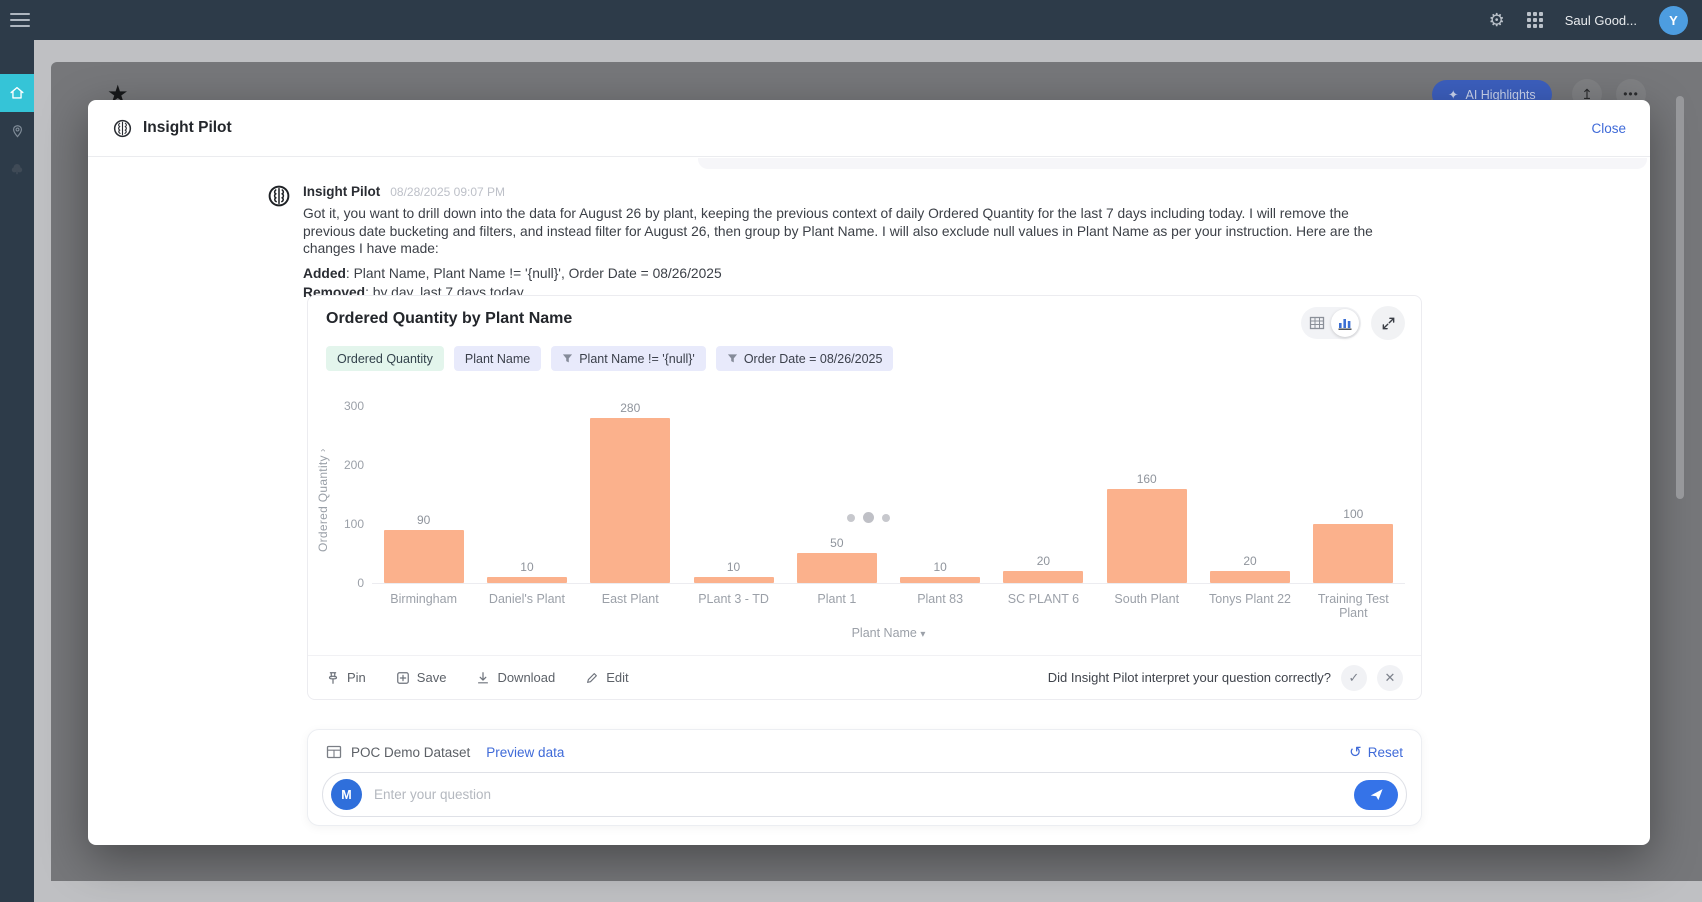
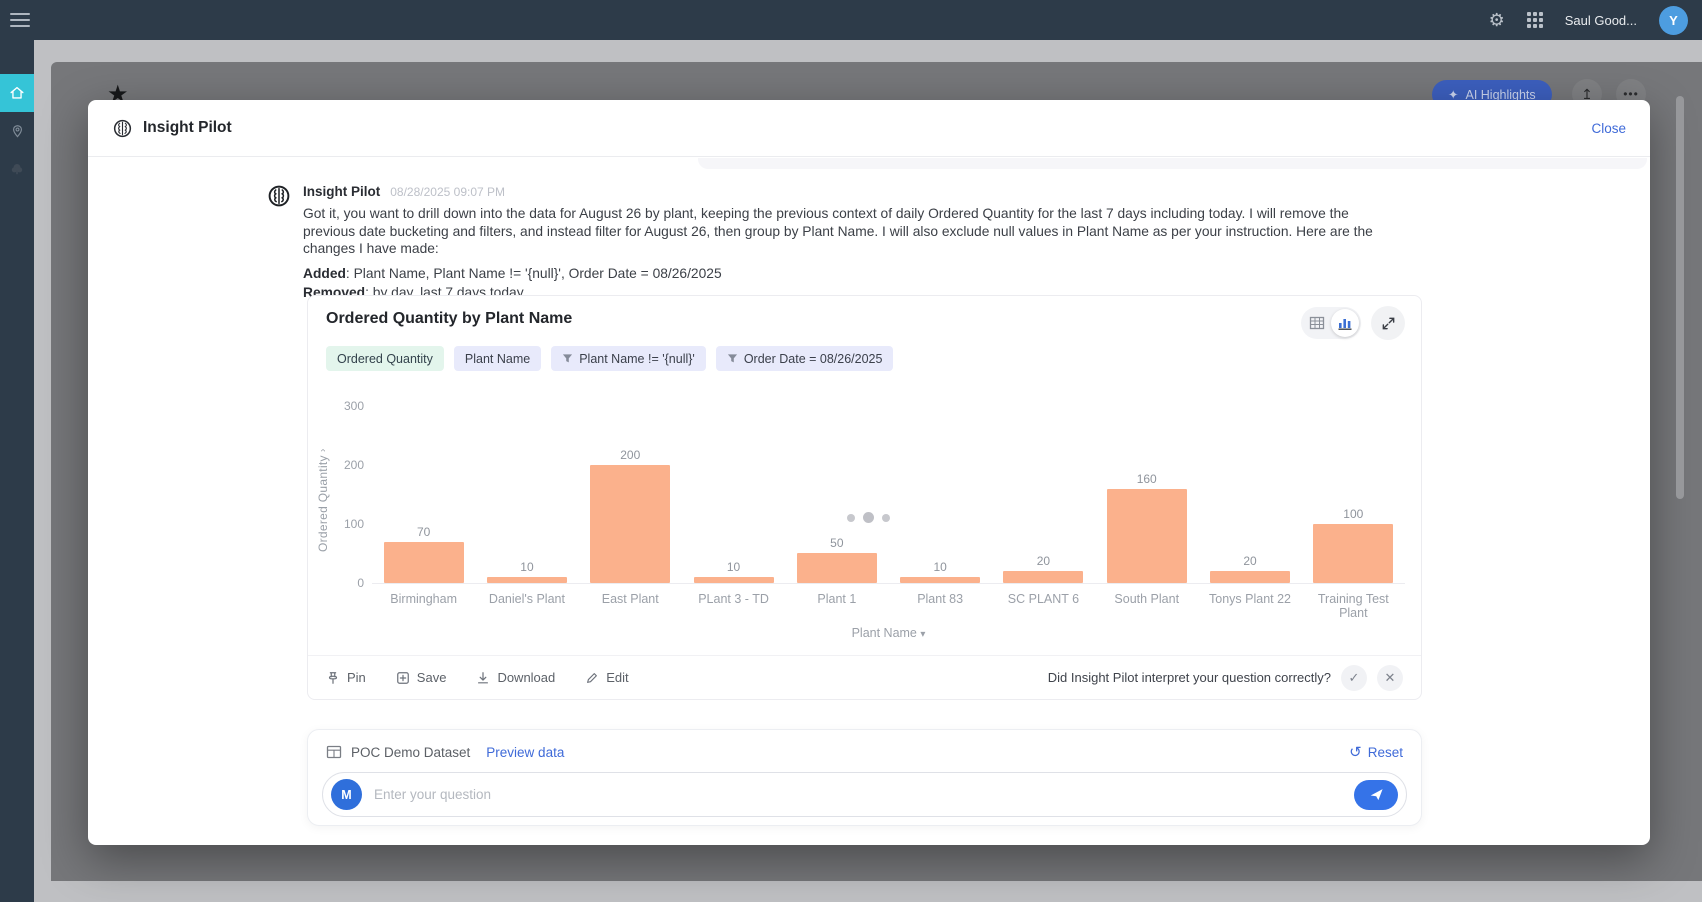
Birmingham: 90 -> 70
East Plant: 280 -> 200
